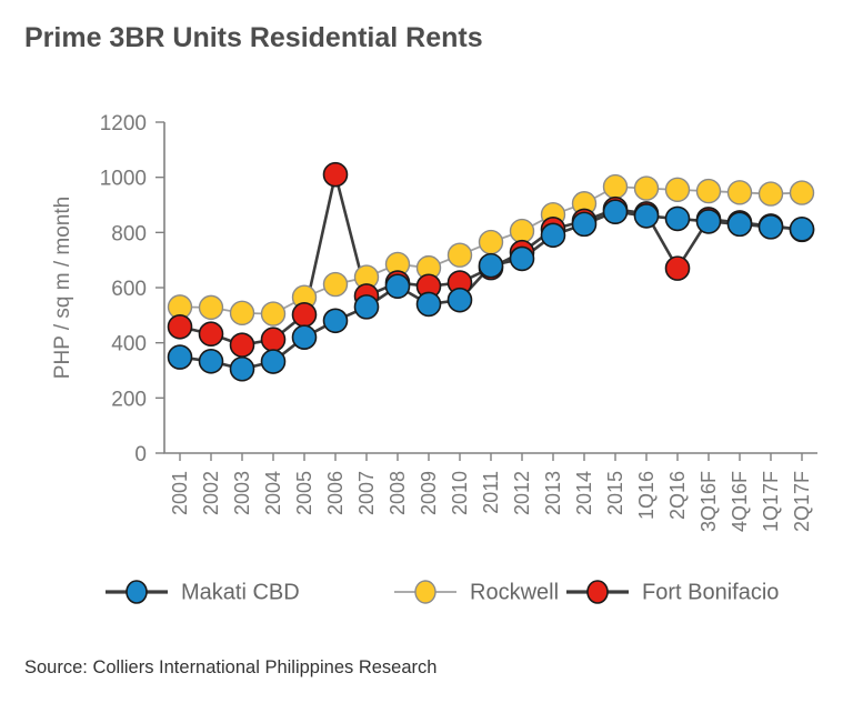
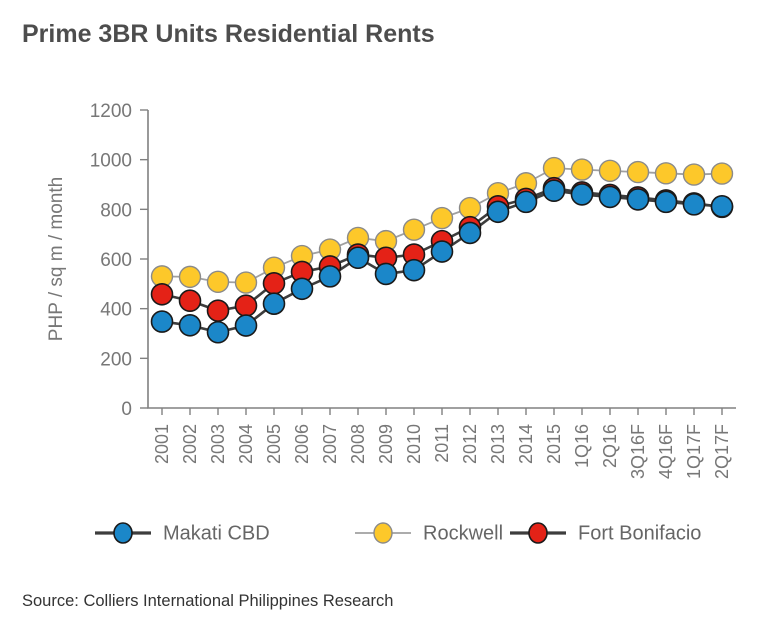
Fort Bonifacio/2006: 1010 -> 550
Makati CBD/2011: 680 -> 630
Fort Bonifacio/2Q16: 670 -> 860
